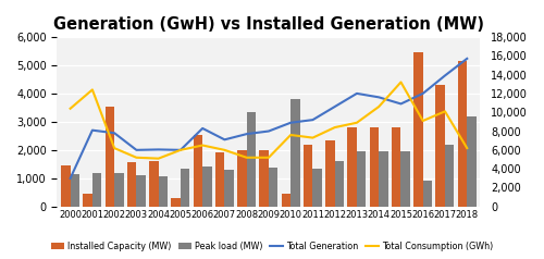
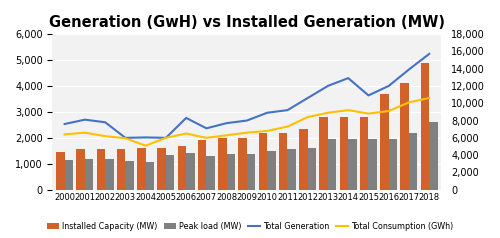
Total Generation/2000: 3,000 -> 7,600
Total Consumption (GWh)/2000: 10,400 -> 6,400
Installed Capacity (MW)/2001: 450 -> 1,580
Total Consumption (GWh)/2001: 12,400 -> 6,600
Installed Capacity (MW)/2002: 3,550 -> 1,580
Total Consumption (GWh)/2003: 5,200 -> 6,000
Installed Capacity (MW)/2005: 300 -> 1,620
Installed Capacity (MW)/2006: 2,550 -> 1,680
Total Consumption (GWh)/2008: 5,200 -> 6,300
Peak load (MW)/2008: 3,350 -> 1,370
Total Consumption (GWh)/2009: 5,200 -> 6,600
Installed Capacity (MW)/2010: 450 -> 2,200
Total Consumption (GWh)/2010: 7,600 -> 6,800
Peak load (MW)/2010: 3,800 -> 1,480
Peak load (MW)/2011: 1,350 -> 1,560
Total Generation/2014: 11,600 -> 12,900
Total Consumption (GWh)/2014: 10,600 -> 9,200
Total Consumption (GWh)/2015: 13,200 -> 8,800
Installed Capacity (MW)/2016: 5,450 -> 3,680
Peak load (MW)/2016: 900 -> 1,960
Installed Capacity (MW)/2017: 4,300 -> 4,100
Installed Capacity (MW)/2018: 5,150 -> 4,900
Total Consumption (GWh)/2018: 6,200 -> 10,600
Peak load (MW)/2018: 3,200 -> 2,620
